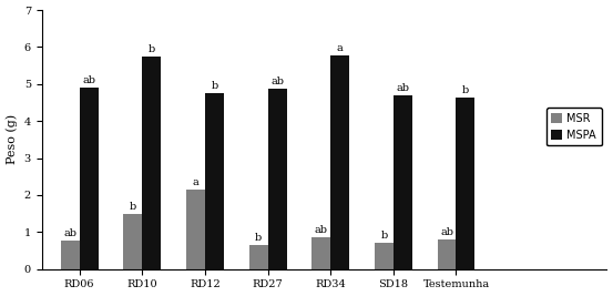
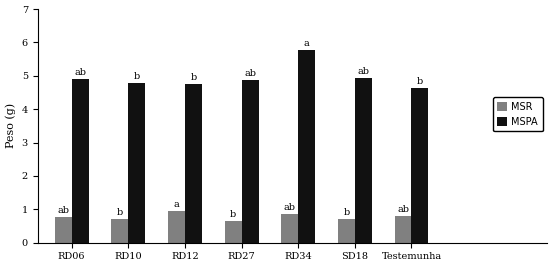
MSR/RD10: 1.50 -> 0.70
MSPA/RD10: 5.75 -> 4.78
MSR/RD12: 2.15 -> 0.95
MSPA/SD18: 4.70 -> 4.93
